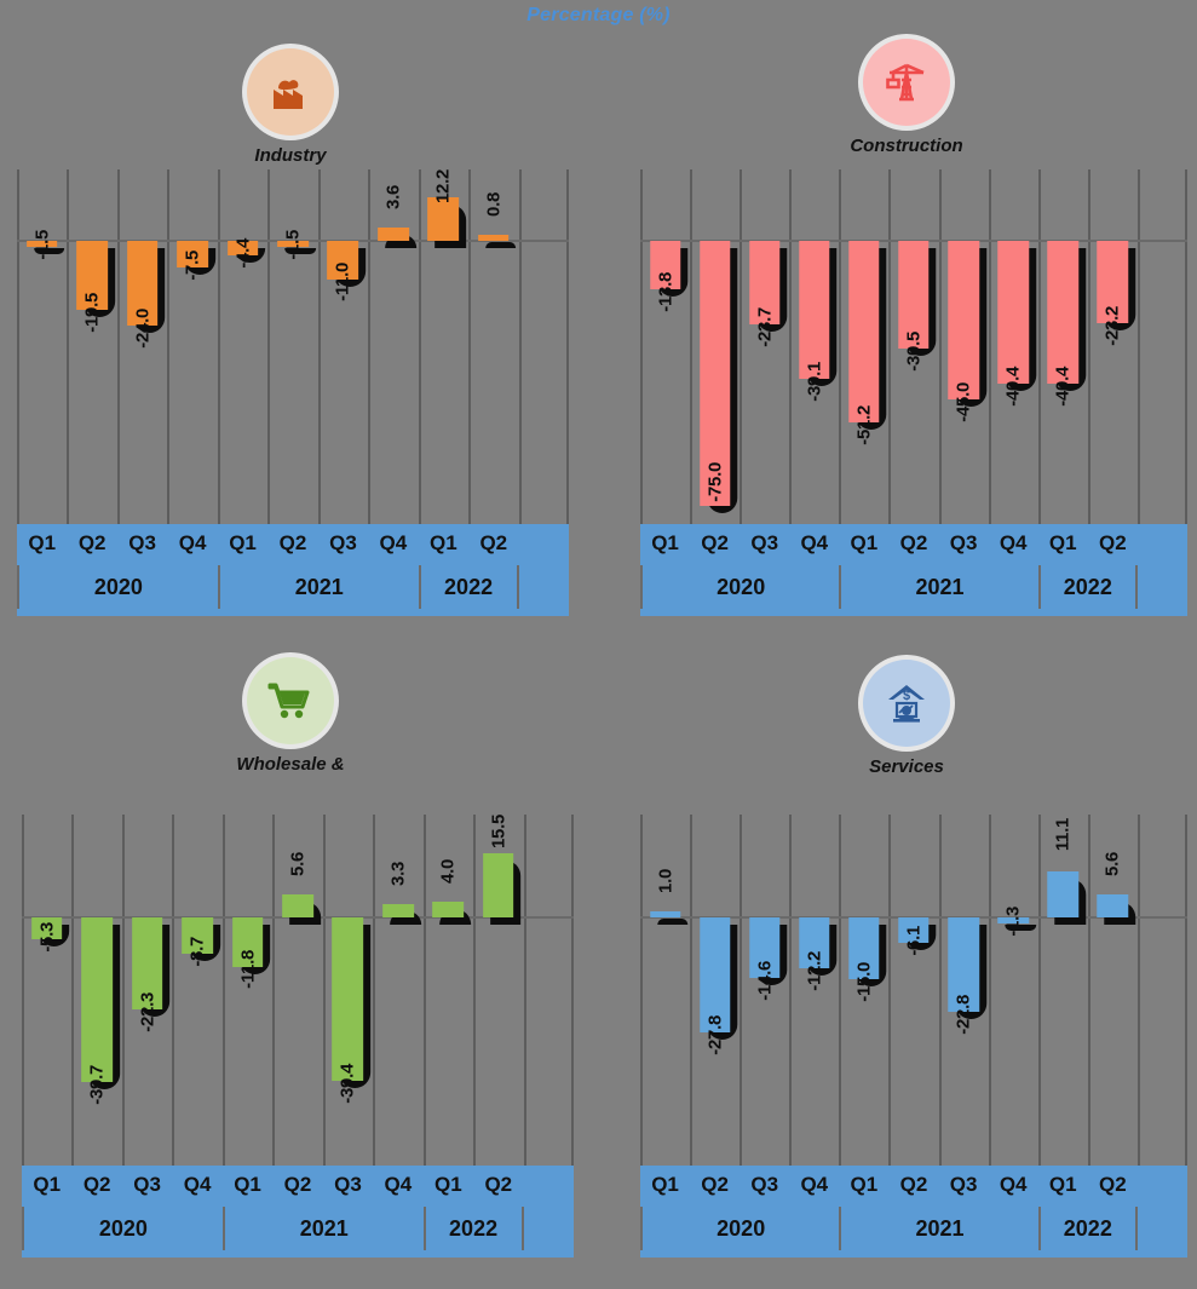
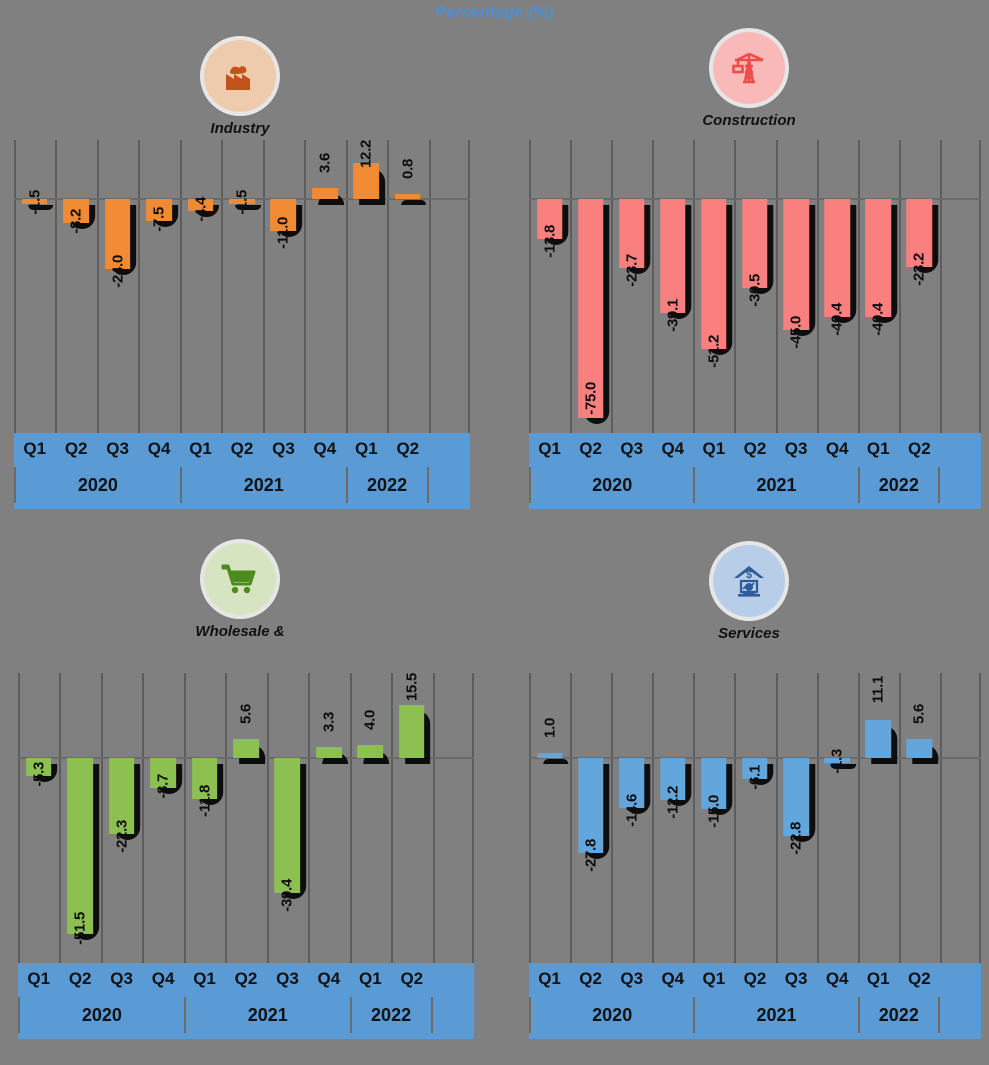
Industry/Q2 2020: -19.5 -> -8.2
Wholesale &/Q2 2020: -39.7 -> -51.5
